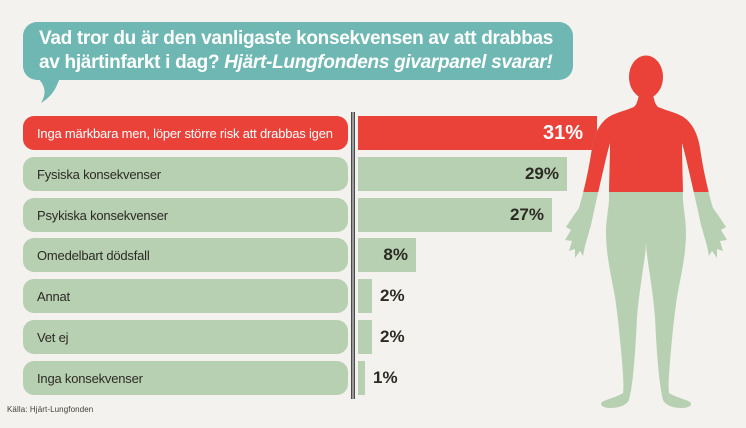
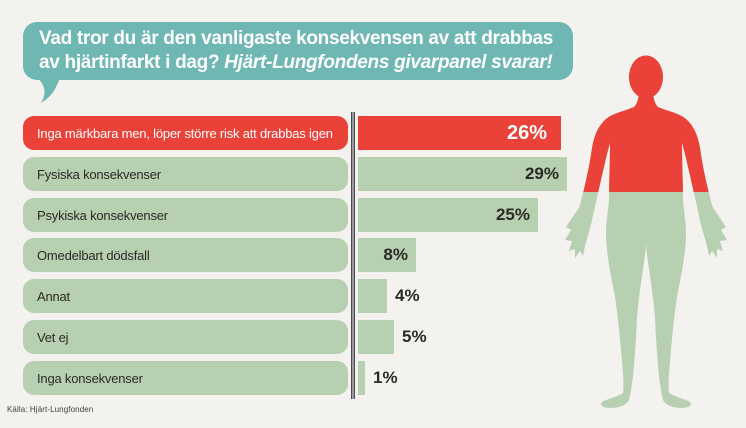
Inga märkbara men, löper större risk att drabbas igen: 31% -> 26%
Psykiska konsekvenser: 27% -> 25%
Annat: 2% -> 4%
Vet ej: 2% -> 5%
